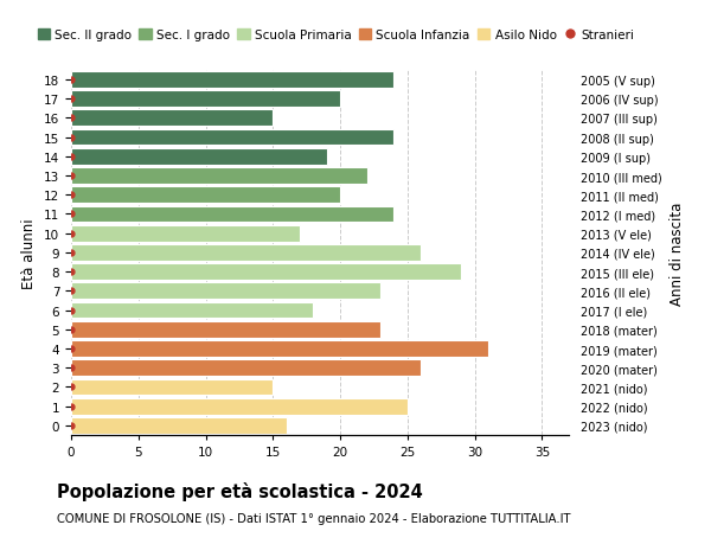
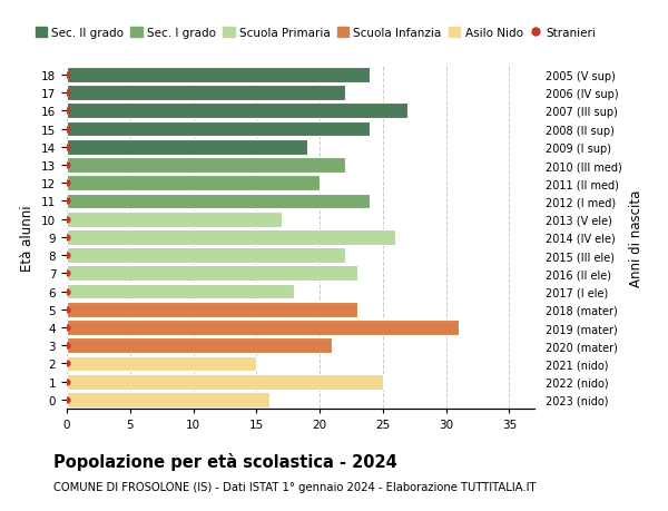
17: 20 -> 22
16: 15 -> 27
8: 29 -> 22
3: 26 -> 21
